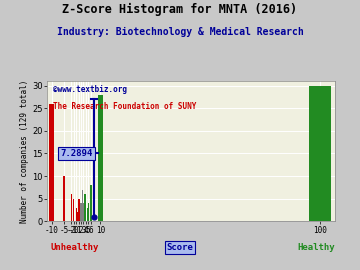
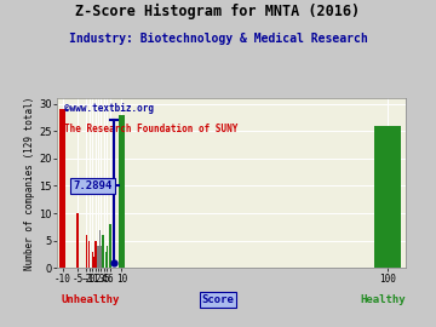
-10: 26 -> 29
100: 30 -> 26
